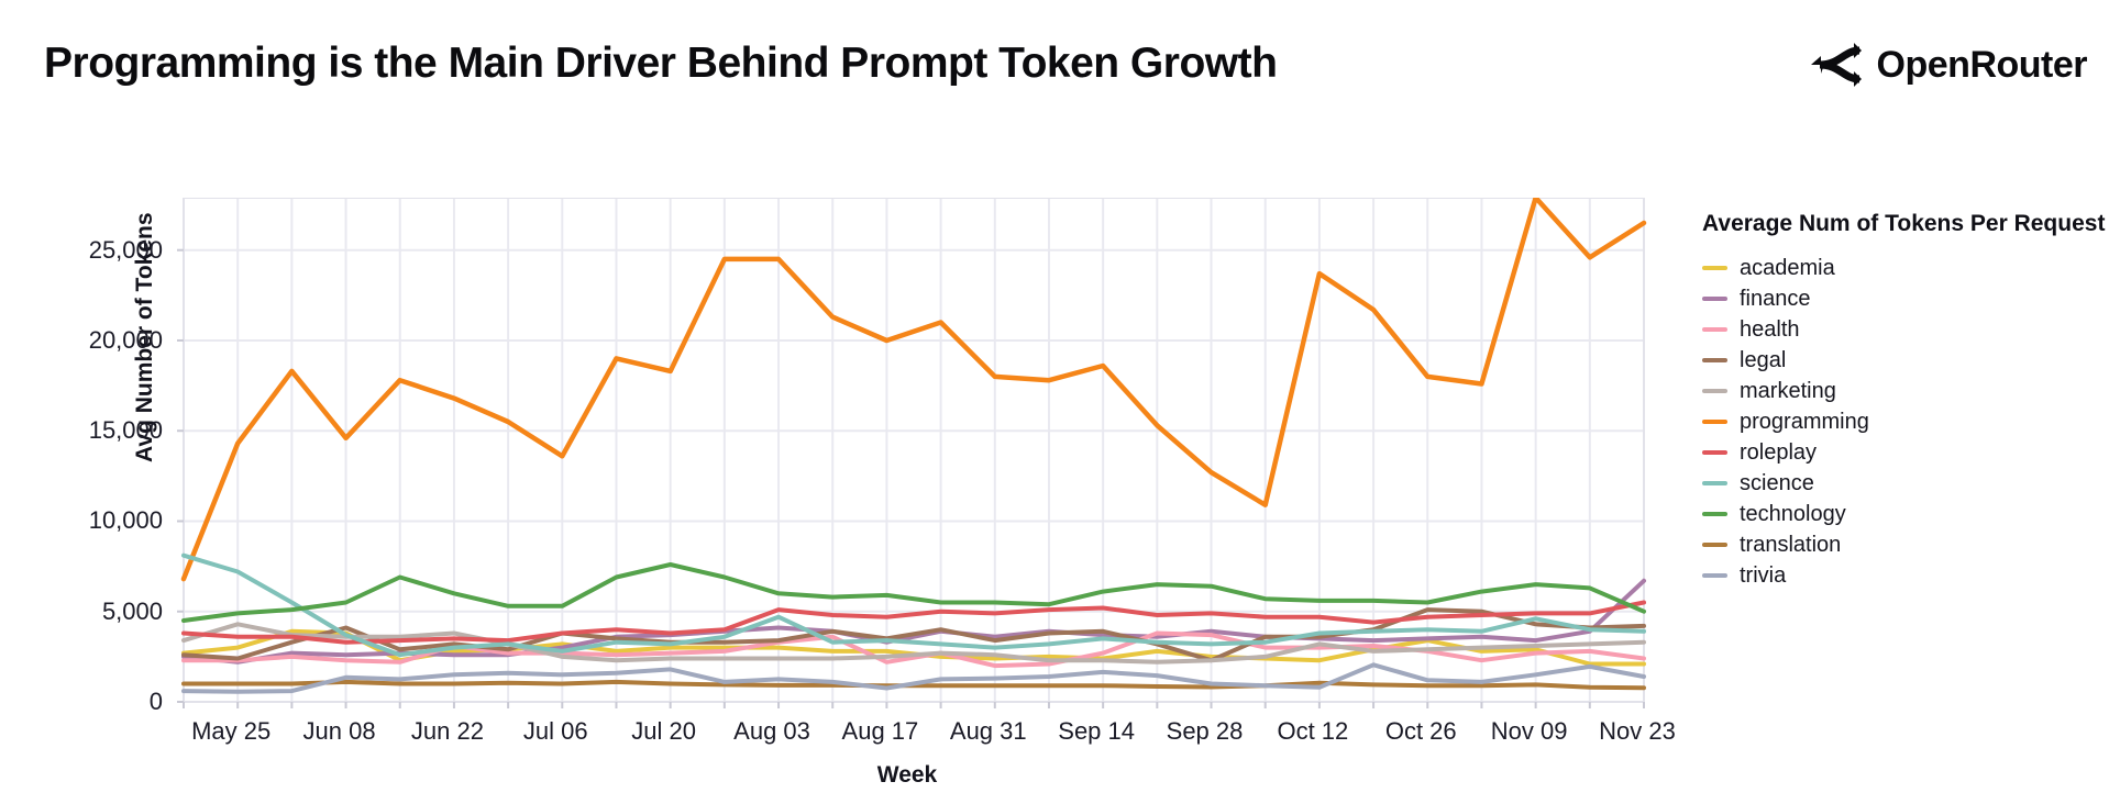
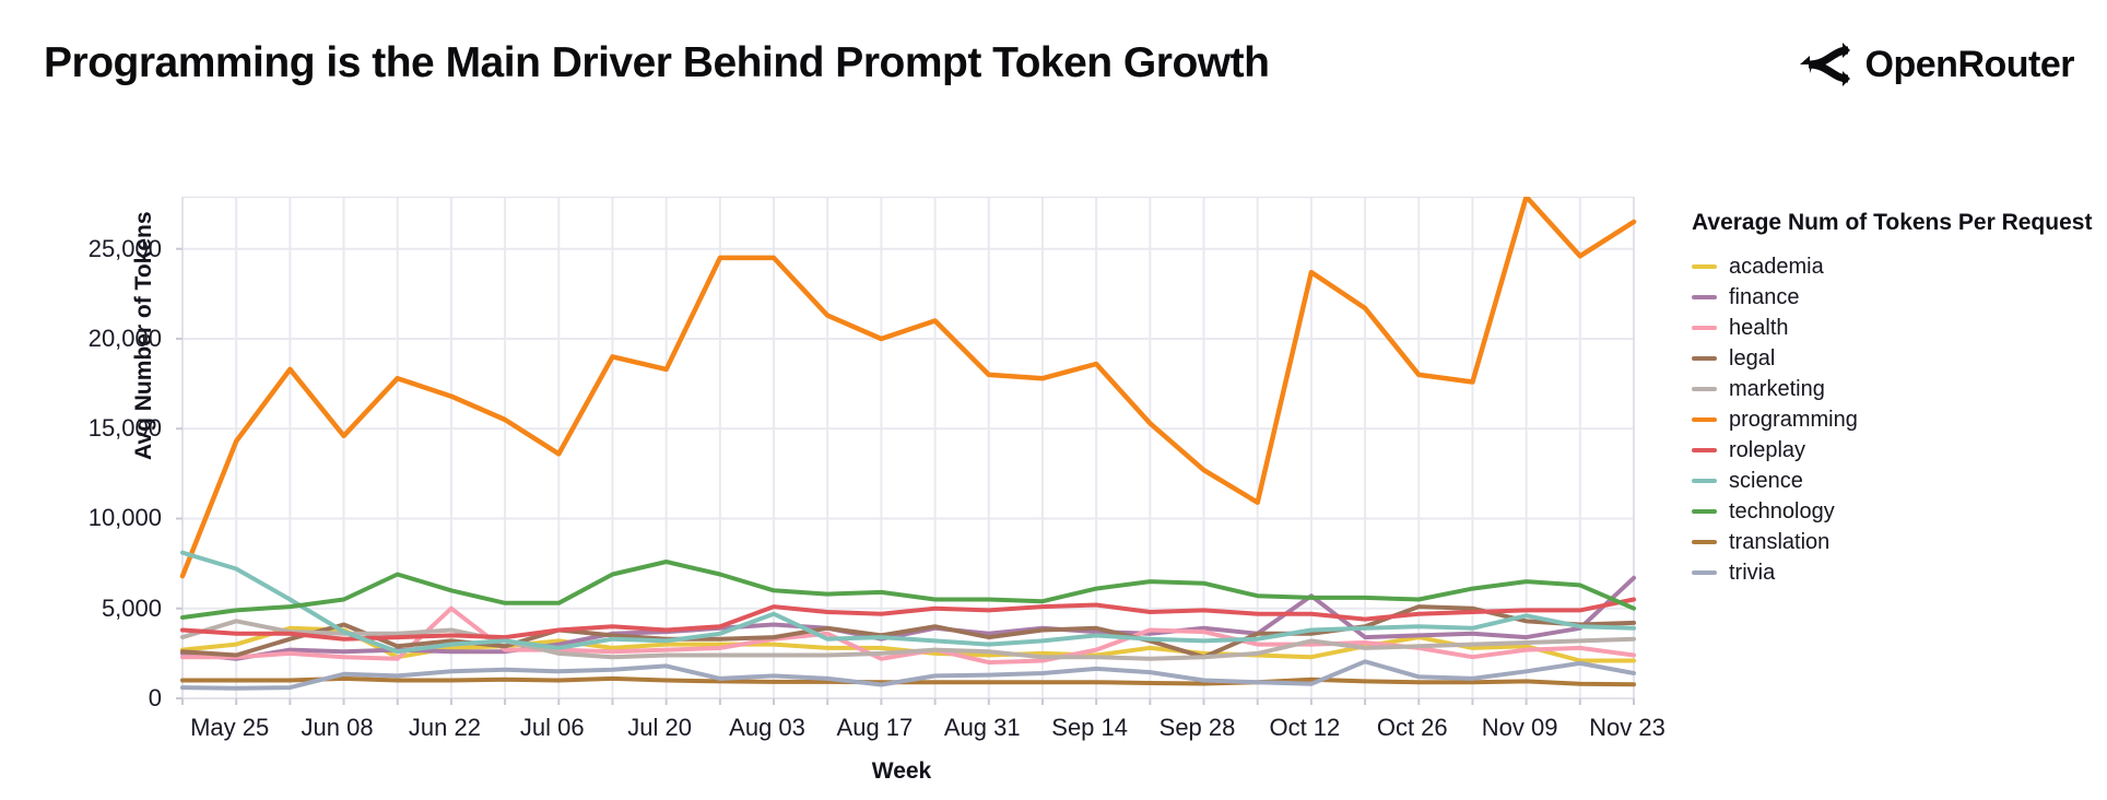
health/Jun 22: 3100 -> 5000
finance/Oct 12: 3500 -> 5700
